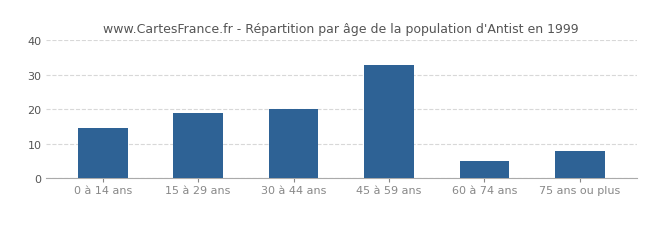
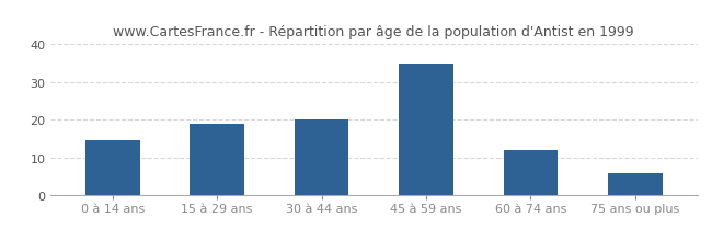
45 à 59 ans: 33.0 -> 35.0
60 à 74 ans: 5.0 -> 12.0
75 ans ou plus: 8.0 -> 6.0
